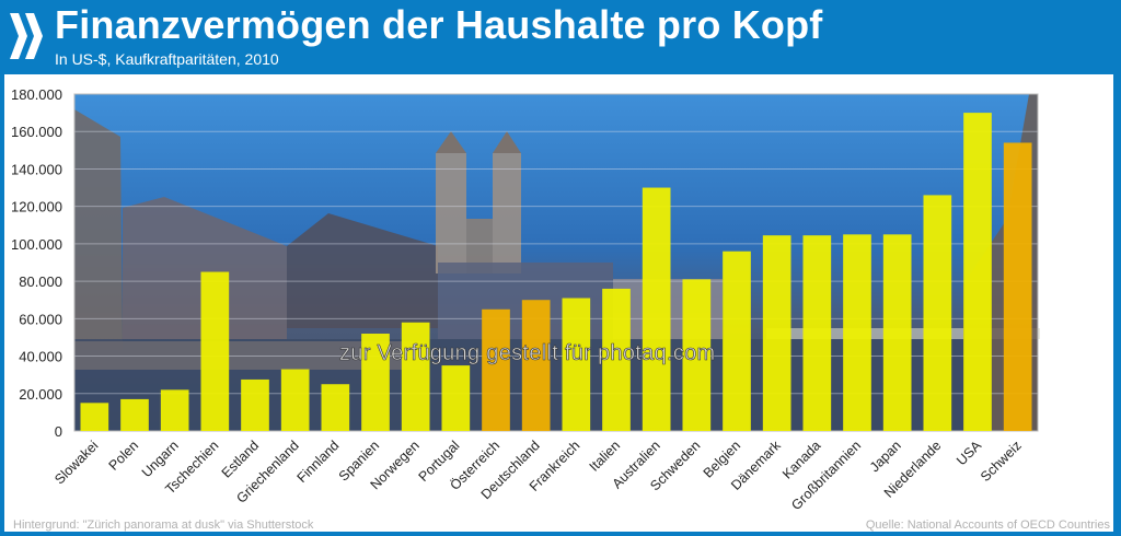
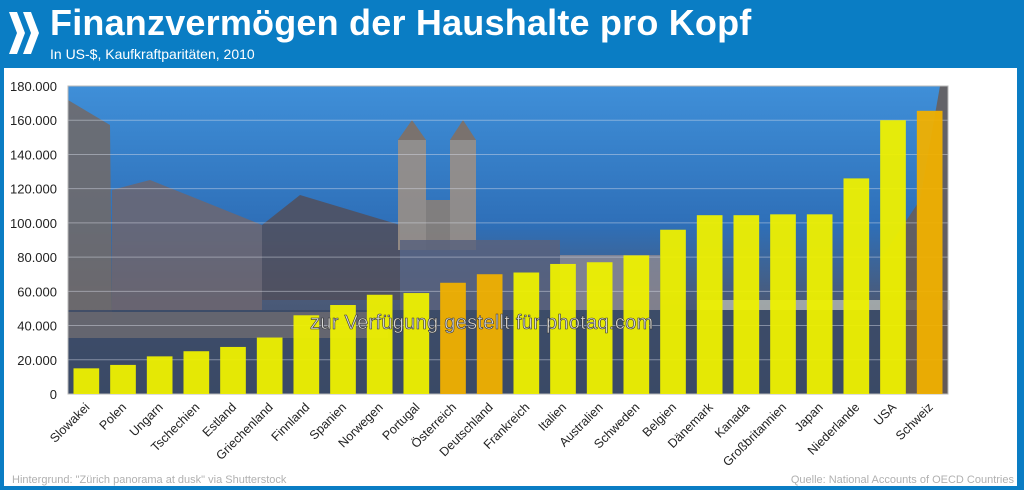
Tschechien: 85000 -> 25000
Finnland: 25000 -> 46000
Portugal: 35000 -> 59000
Australien: 130000 -> 77000
USA: 170000 -> 160000
Schweiz: 154000 -> 166000
